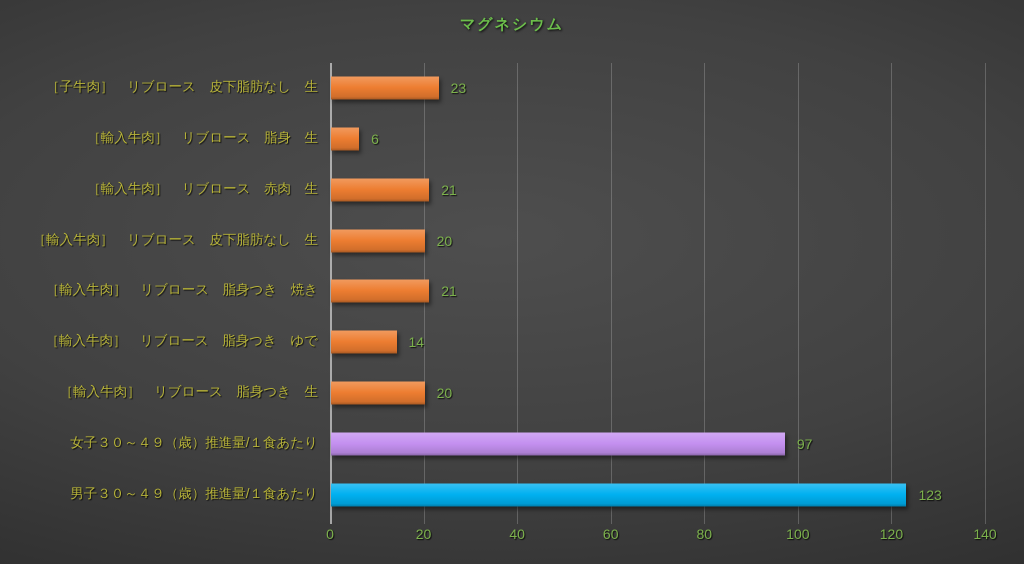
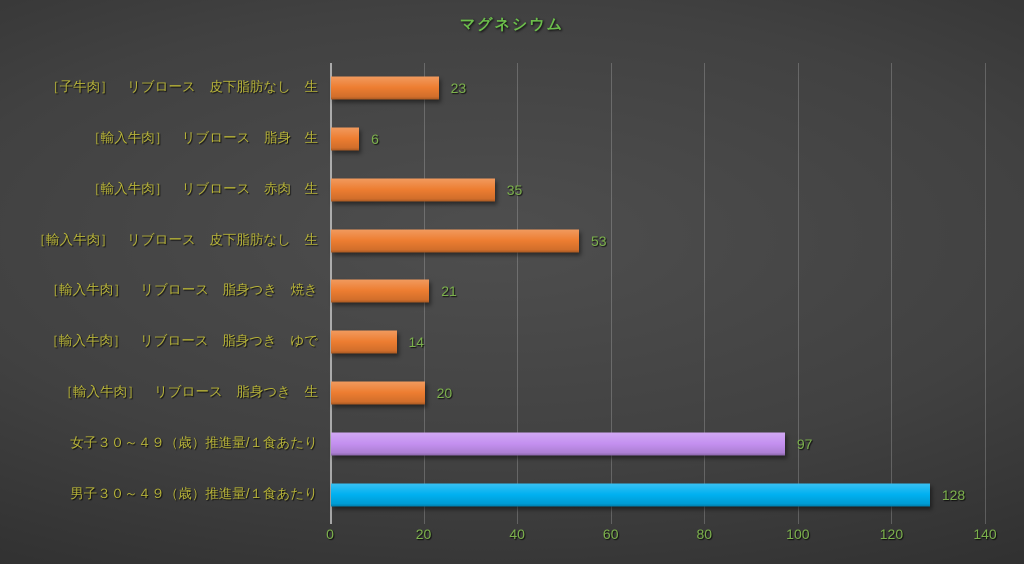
［輸入牛肉］ リブロース 赤肉 生: 21 -> 35
［輸入牛肉］ リブロース 皮下脂肪なし 生: 20 -> 53
男子３０～４９（歳）推進量/１食あたり: 123 -> 128
